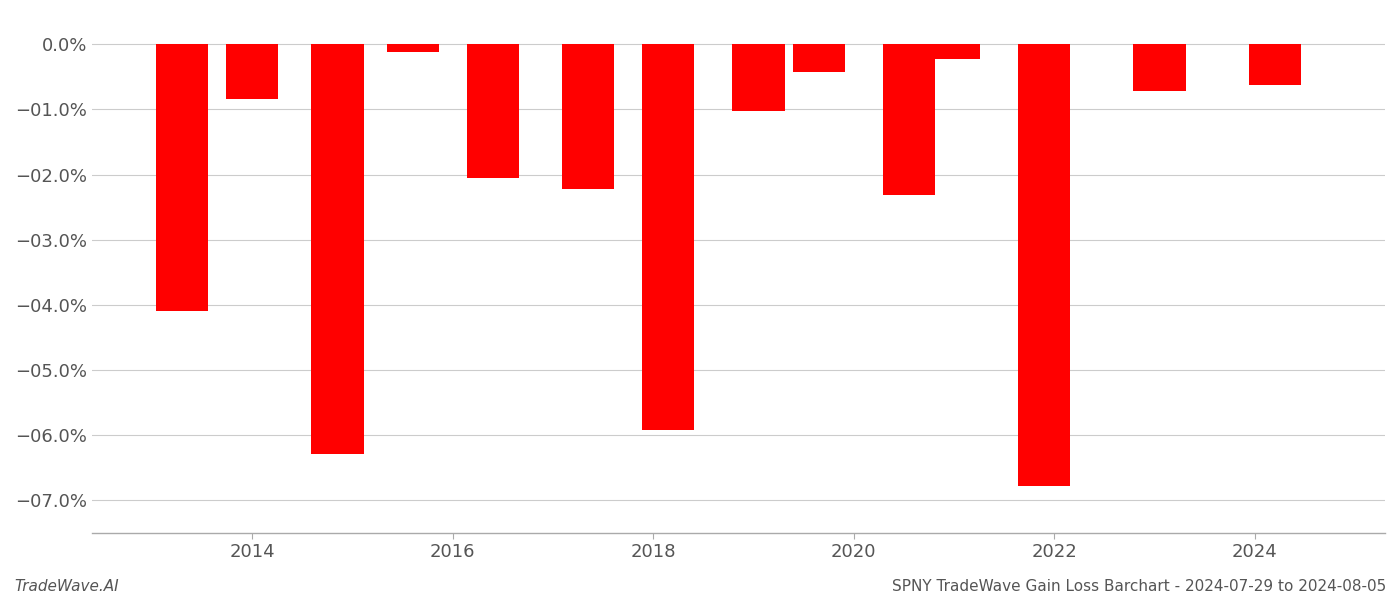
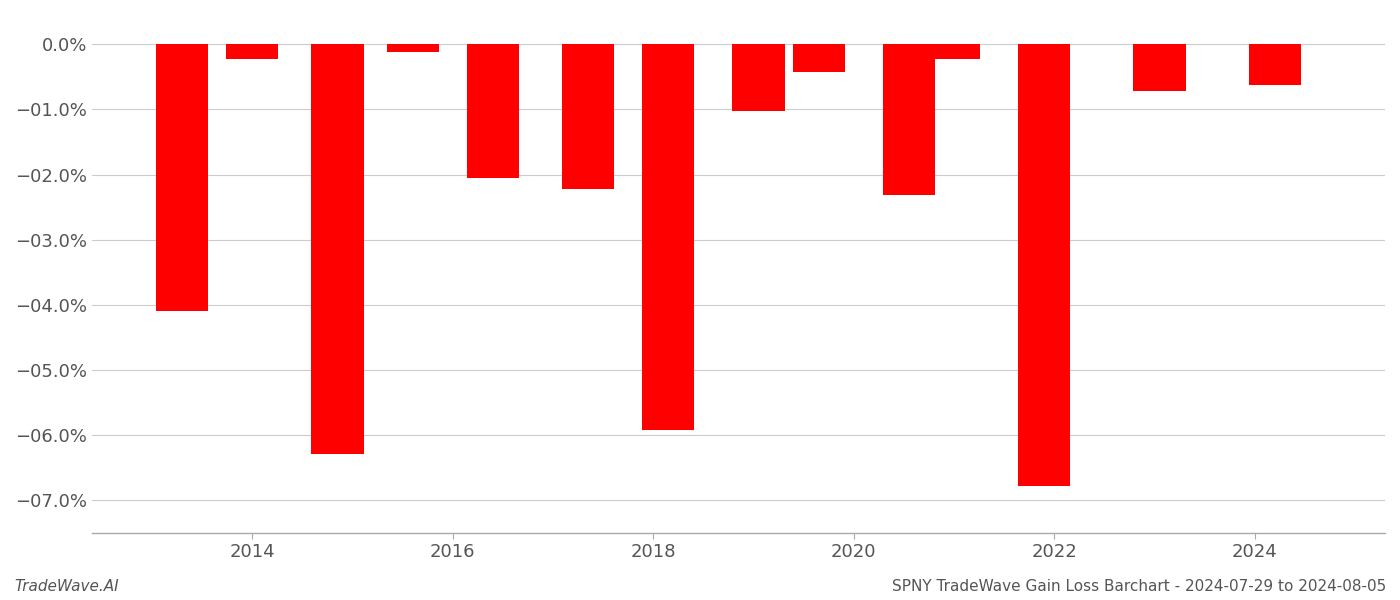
2014: -0.84% -> -0.22%
